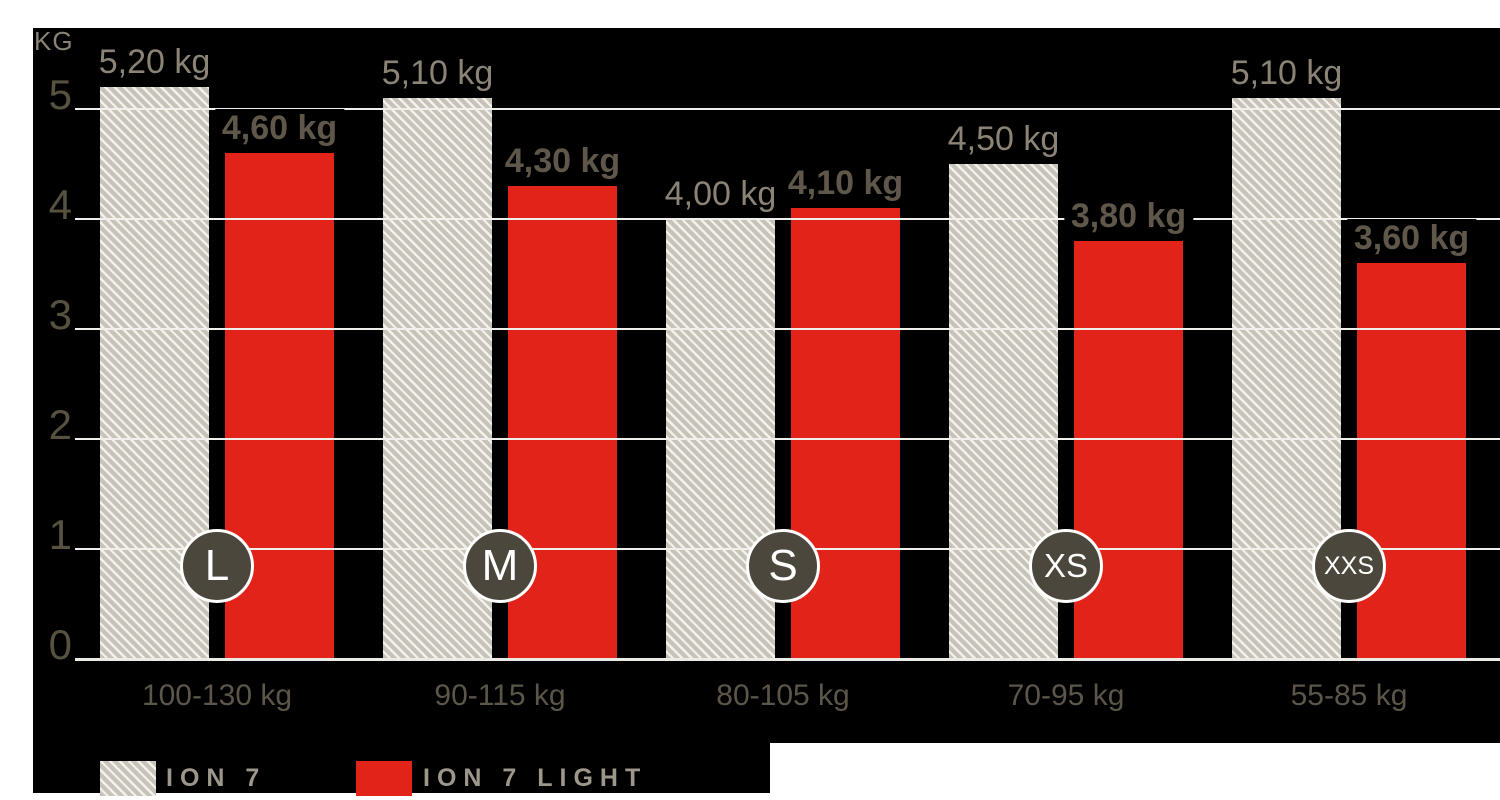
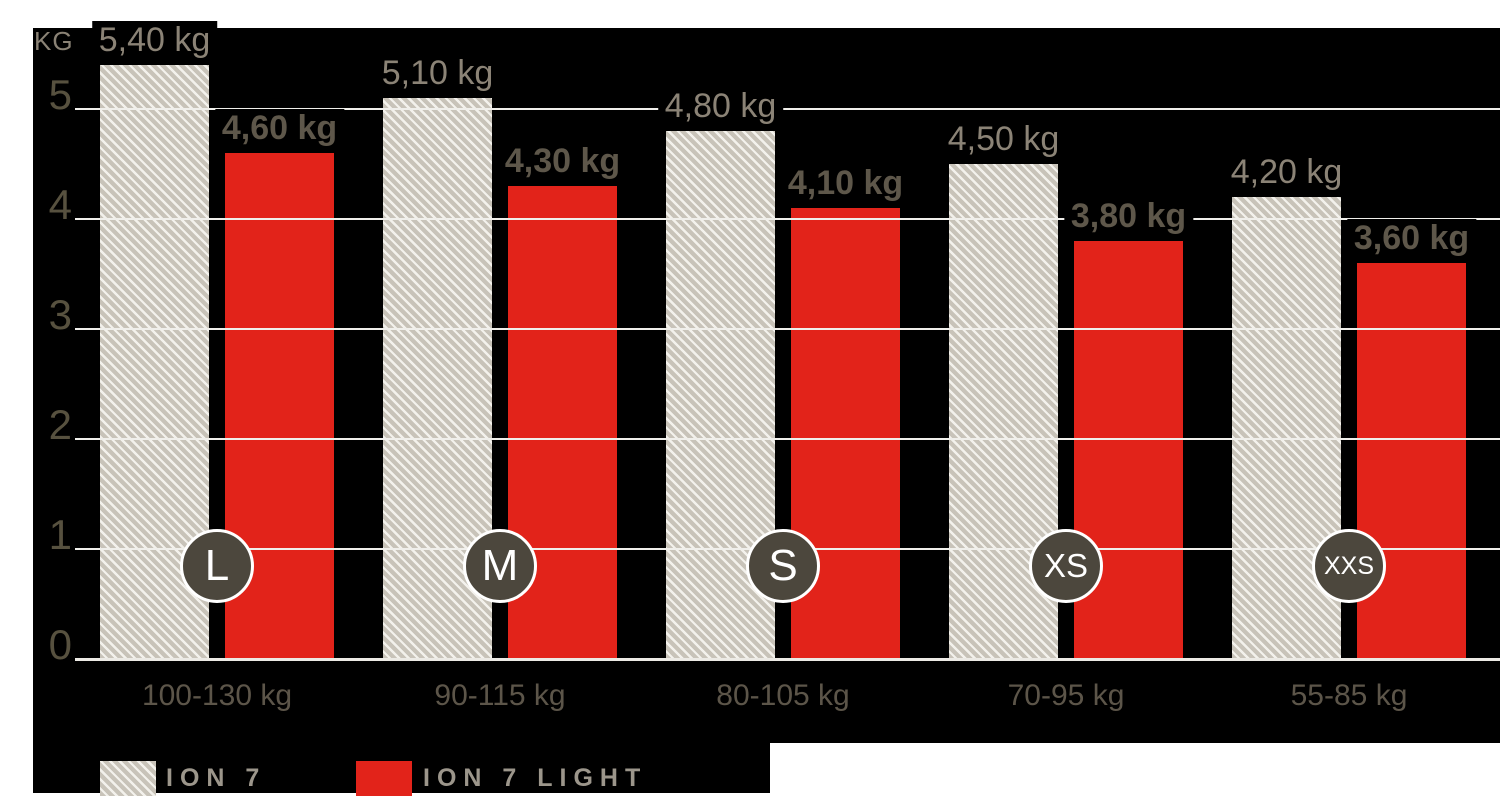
ION 7/100-130 kg: 5,20 -> 5,40
ION 7/80-105 kg: 4,00 -> 4,80
ION 7/55-85 kg: 5,10 -> 4,20
